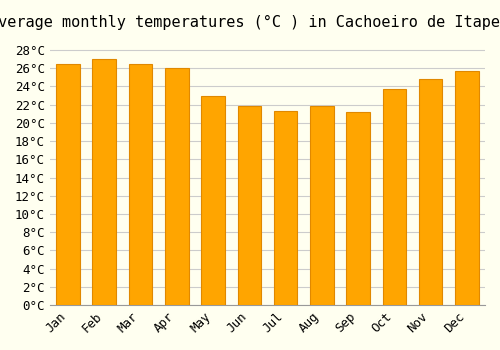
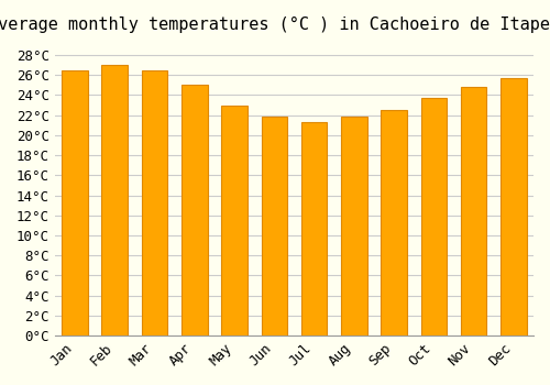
Apr: 26.0°C -> 25.0°C
Sep: 21.2°C -> 22.5°C
